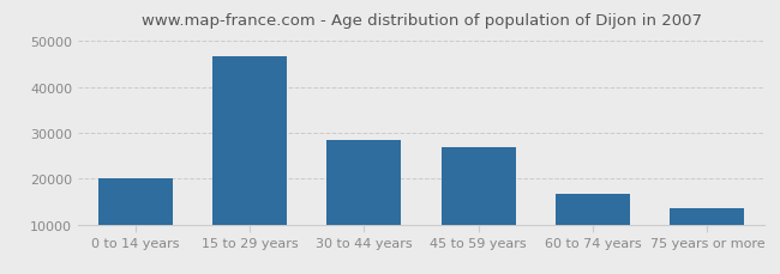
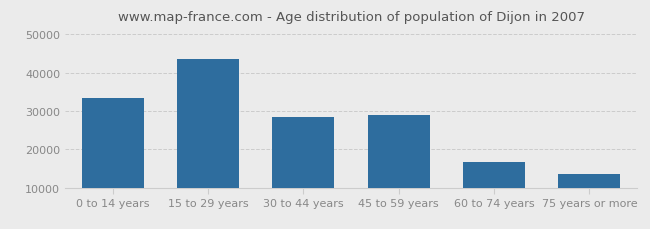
0 to 14 years: 20200 -> 33500
15 to 29 years: 46800 -> 43500
45 to 59 years: 26800 -> 29000
